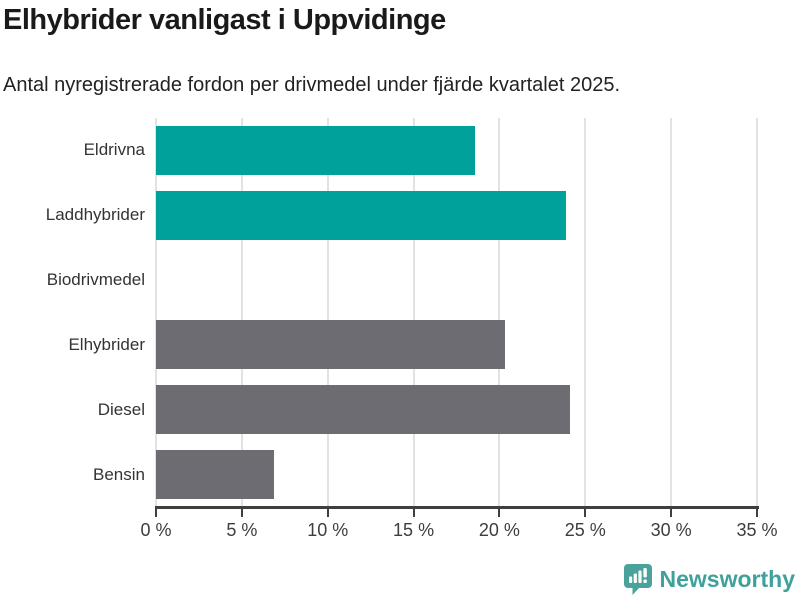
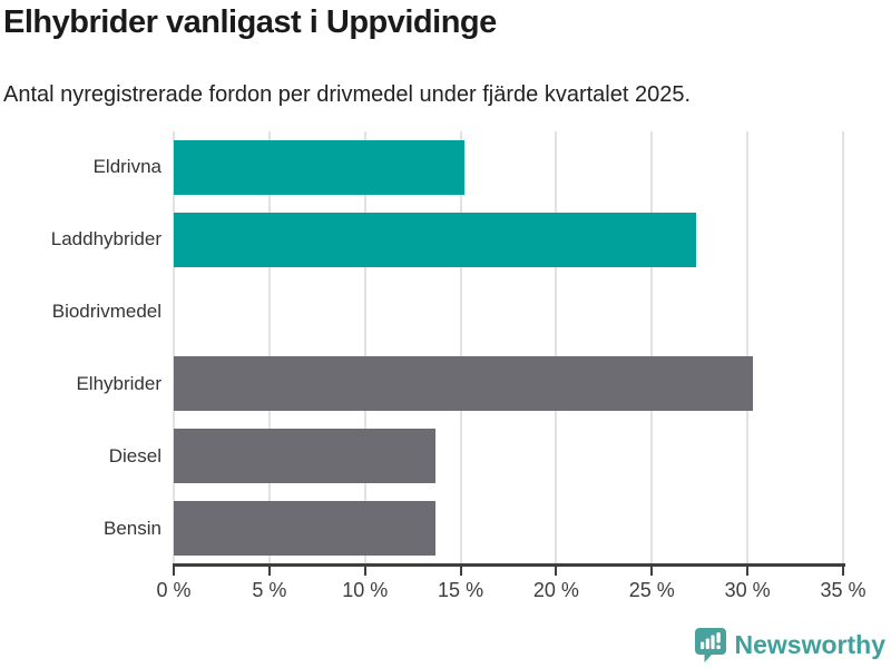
Eldrivna: 18.6% -> 15.2%
Laddhybrider: 23.9% -> 27.3%
Elhybrider: 20.3% -> 30.3%
Diesel: 24.1% -> 13.7%
Bensin: 6.9% -> 13.7%
